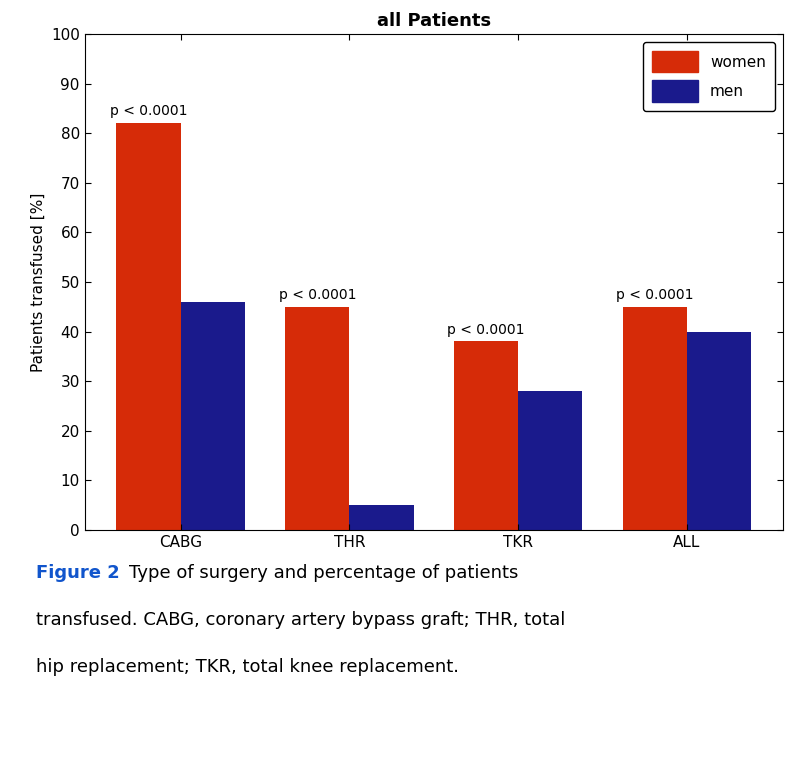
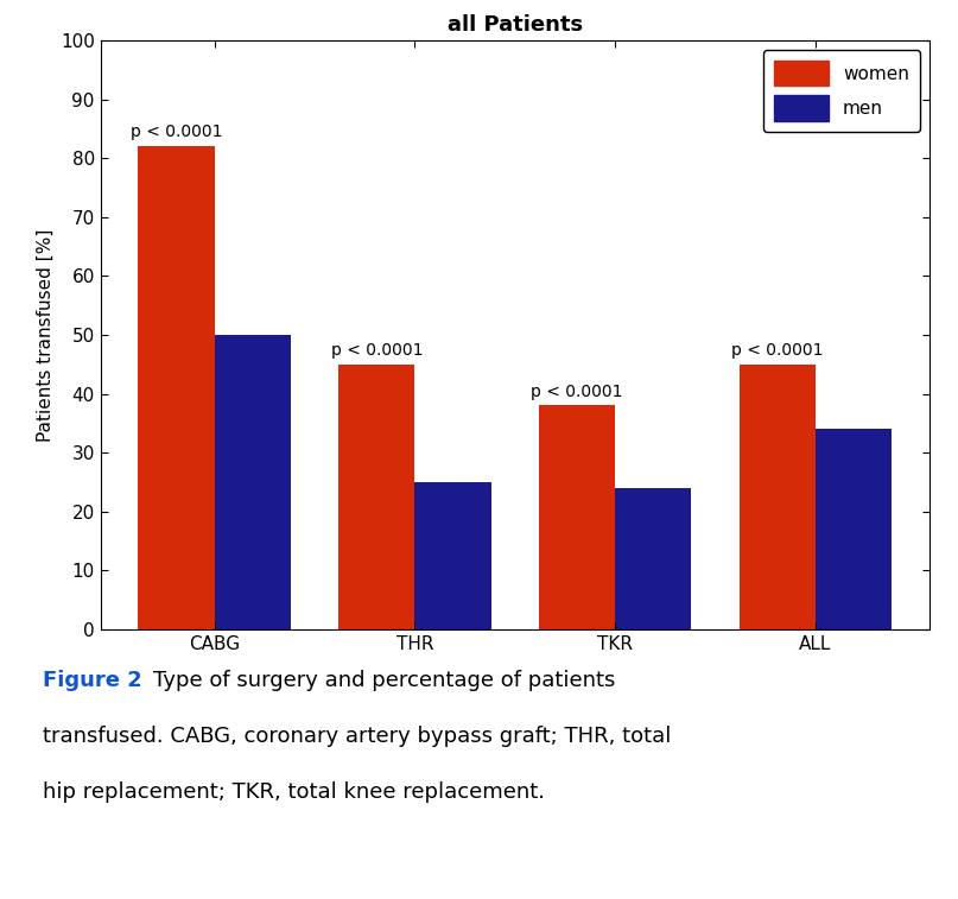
men/CABG: 46 -> 50
men/THR: 5 -> 25
men/TKR: 28 -> 24
men/ALL: 40 -> 34
